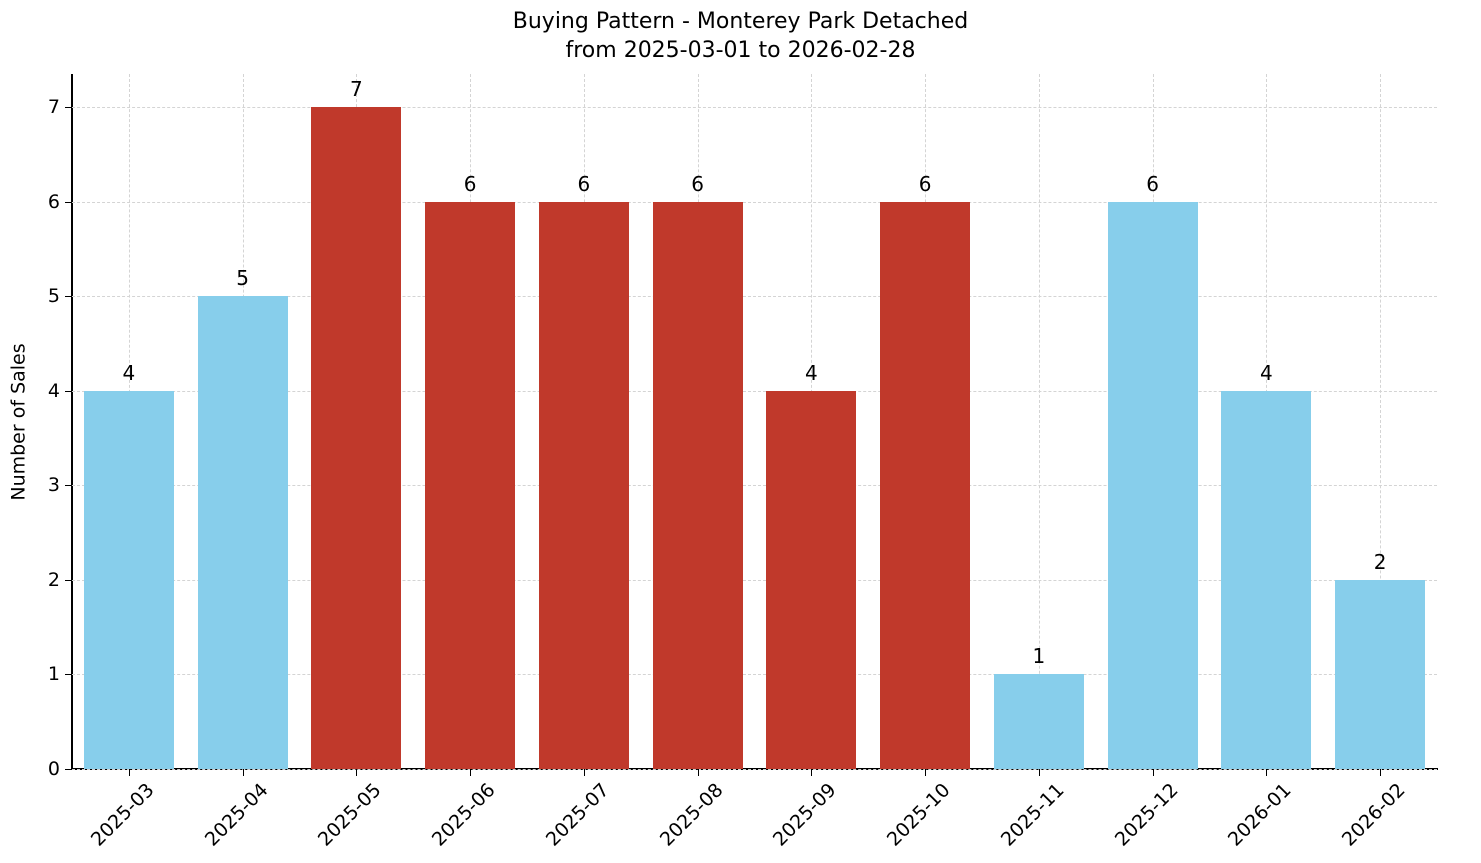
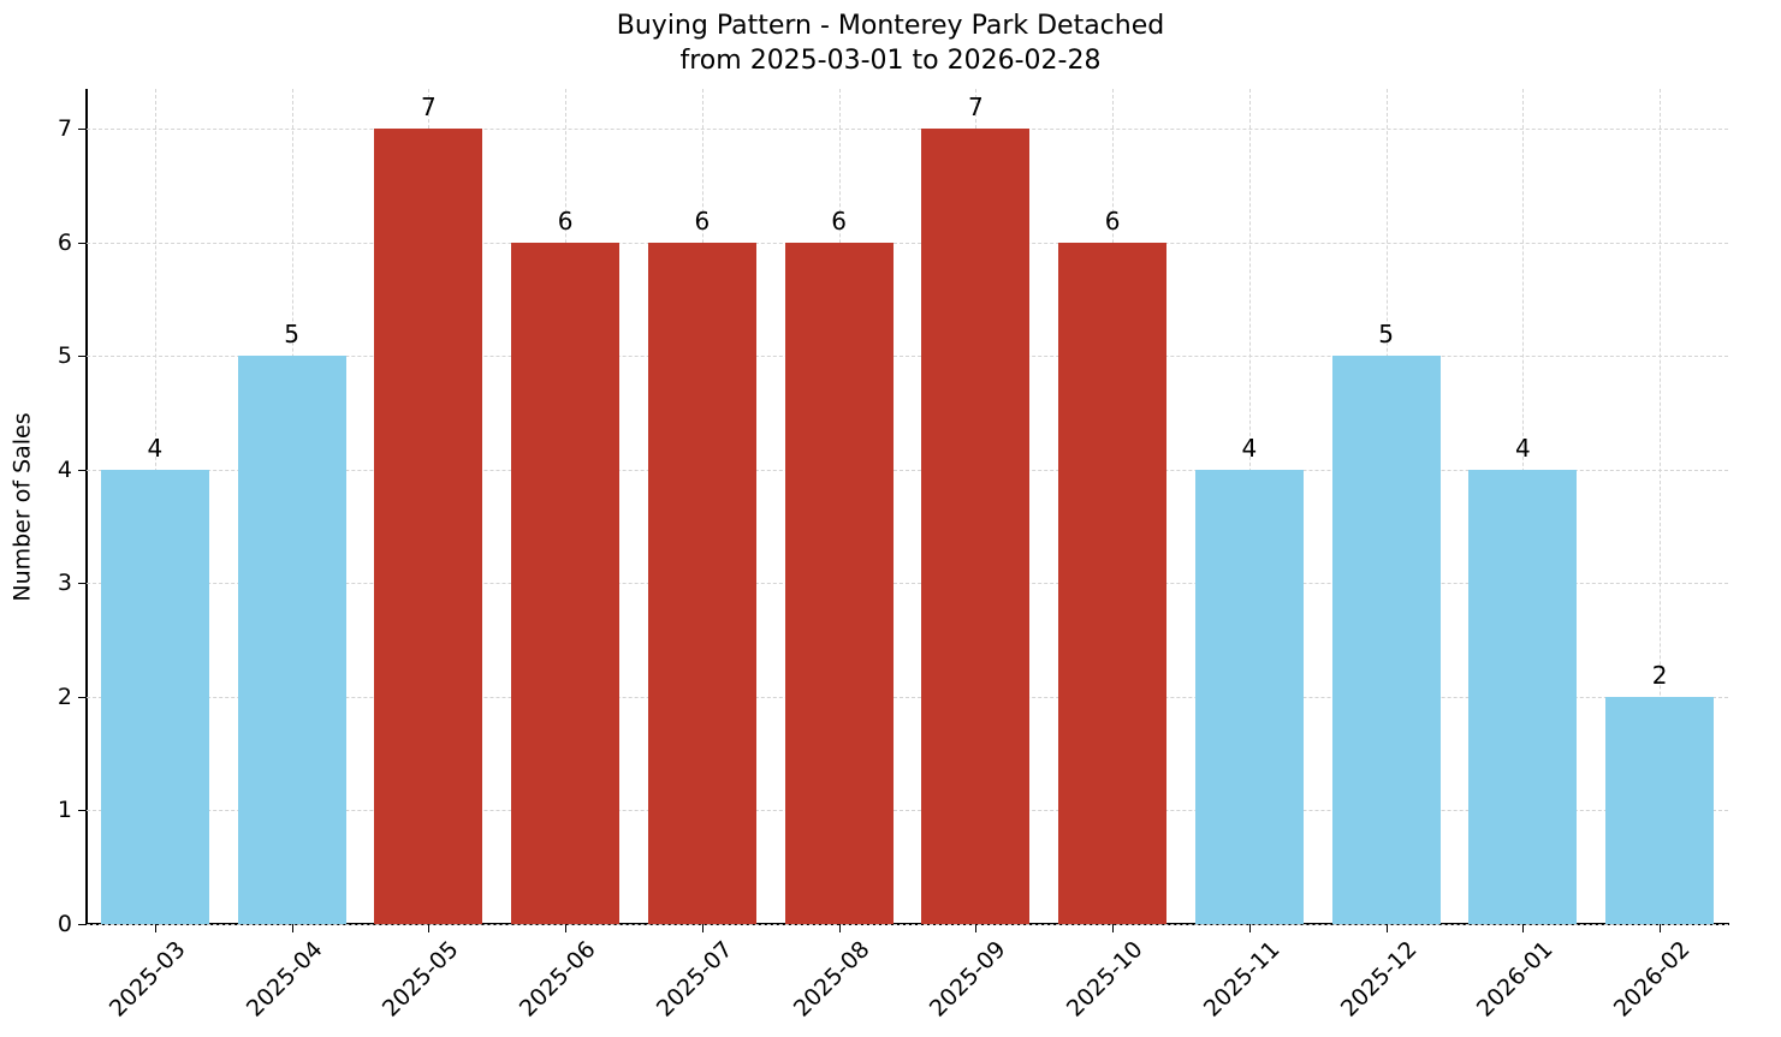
2025-09: 4 -> 7
2025-11: 1 -> 4
2025-12: 6 -> 5
